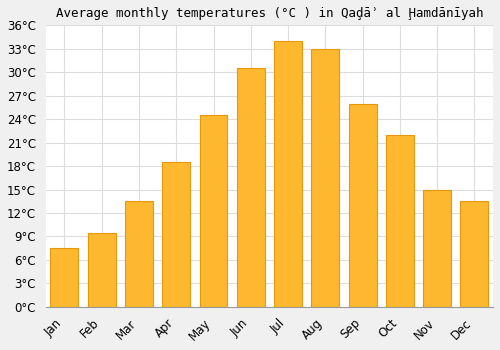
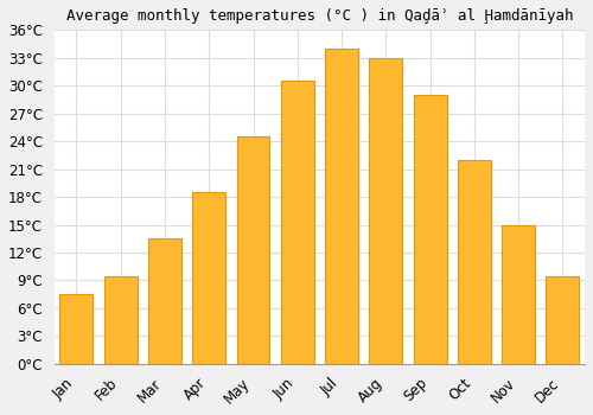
Sep: 26.0°C -> 29.0°C
Dec: 13.6°C -> 9.5°C
